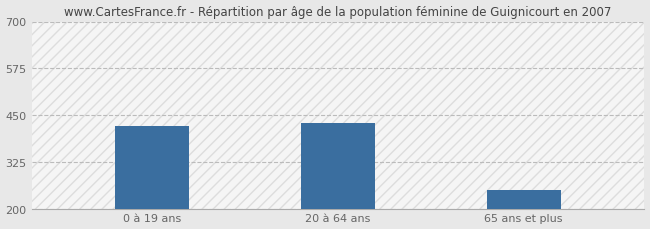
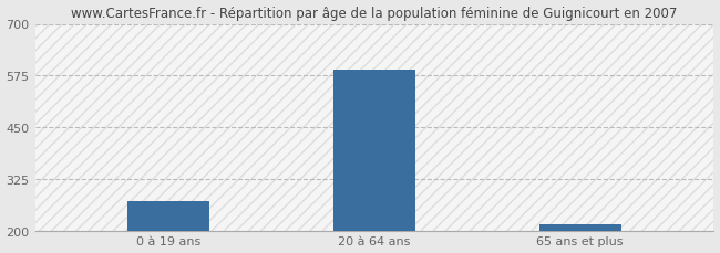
0 à 19 ans: 420 -> 270
20 à 64 ans: 430 -> 590
65 ans et plus: 250 -> 215
